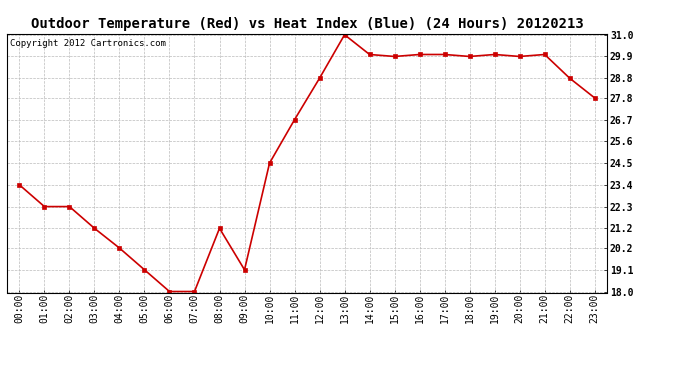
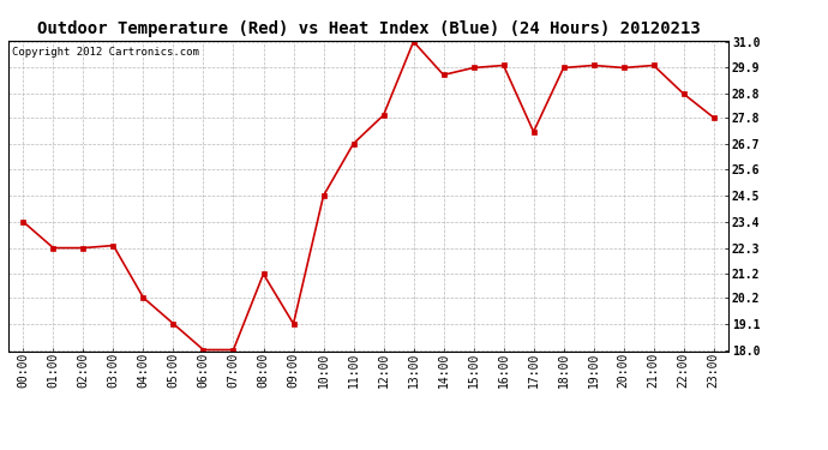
03:00: 21.2 -> 22.4
12:00: 28.8 -> 27.9
14:00: 30.0 -> 29.6
17:00: 30.0 -> 27.2
